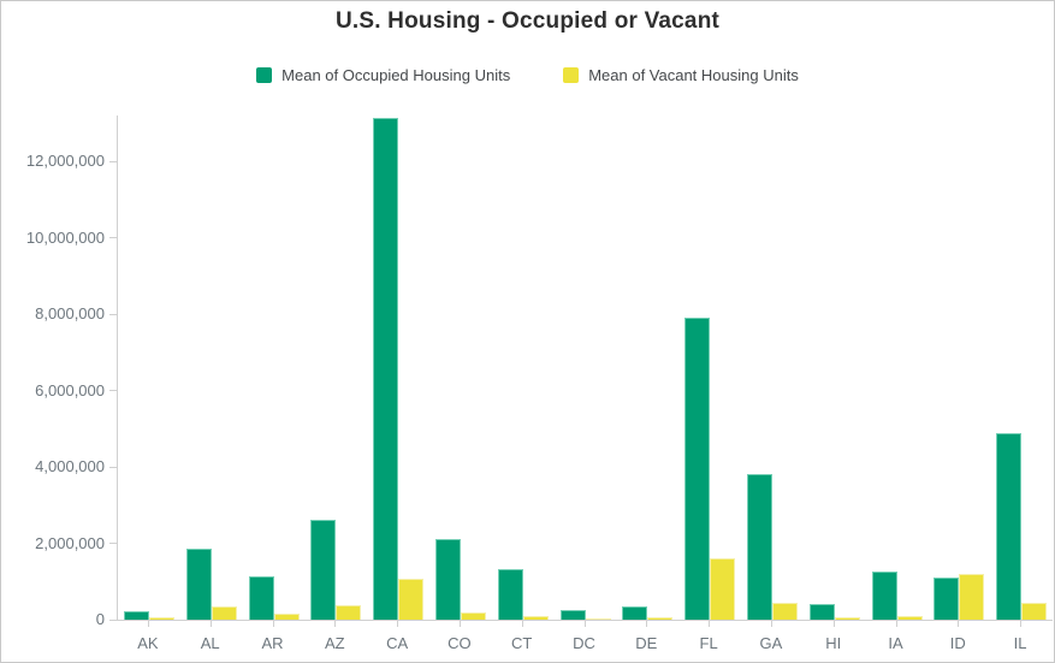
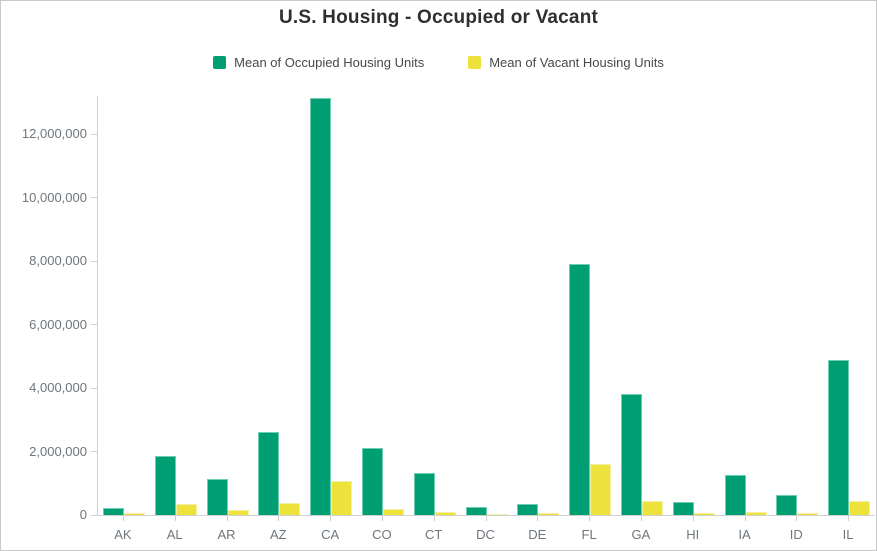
Mean of Occupied Housing Units/ID: 1100000 -> 600000
Mean of Vacant Housing Units/ID: 1200000 -> 100000
